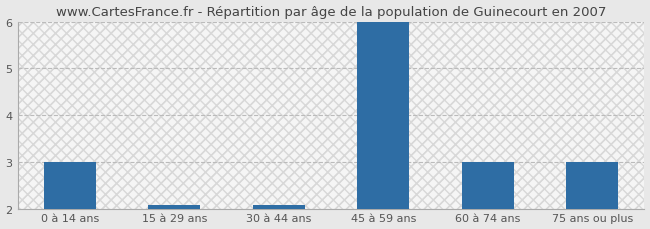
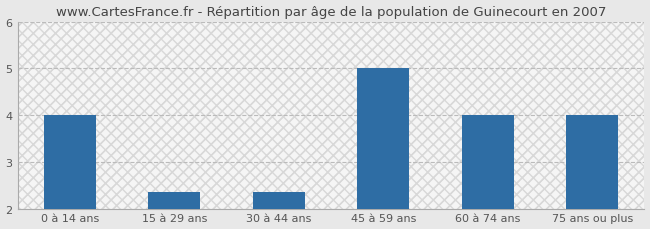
0 à 14 ans: 3.00 -> 4.00
15 à 29 ans: 2.07 -> 2.35
30 à 44 ans: 2.07 -> 2.35
45 à 59 ans: 6.00 -> 5.00
60 à 74 ans: 3.00 -> 4.00
75 ans ou plus: 3.00 -> 4.00
